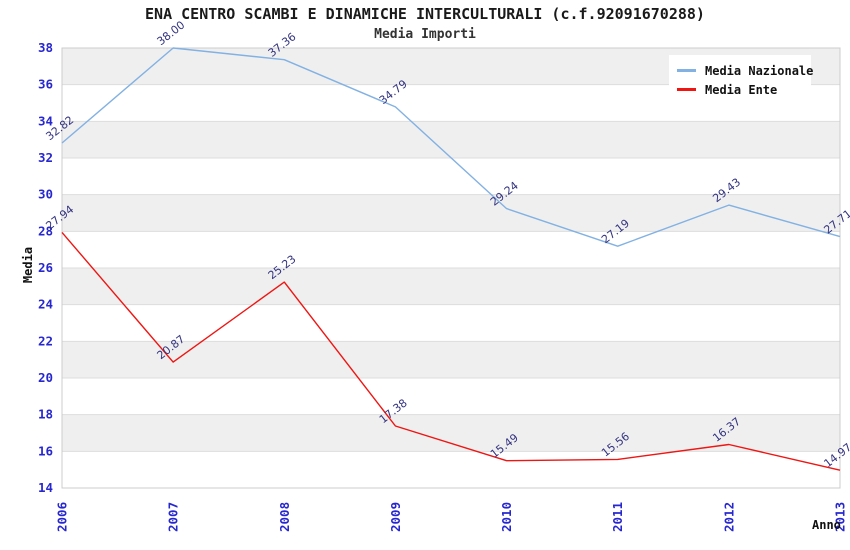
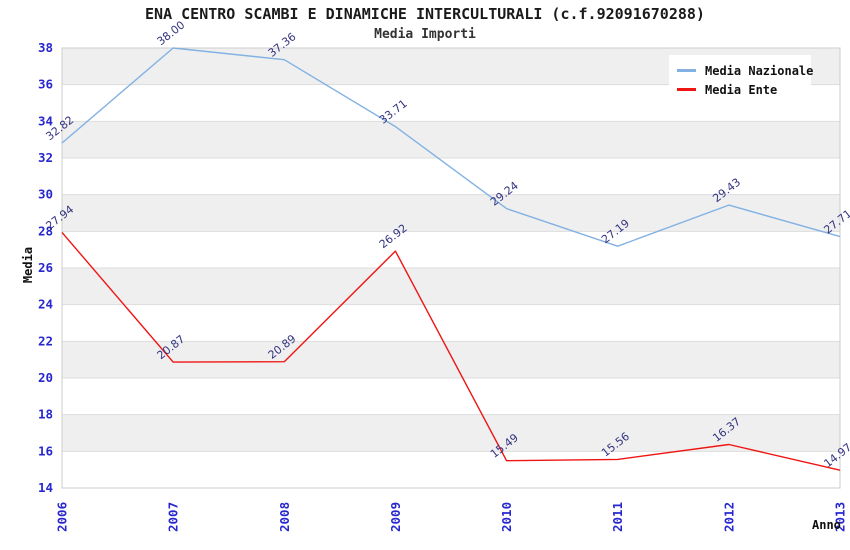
Media Ente/2008: 25.23 -> 20.89
Media Nazionale/2009: 34.79 -> 33.71
Media Ente/2009: 17.38 -> 26.92
